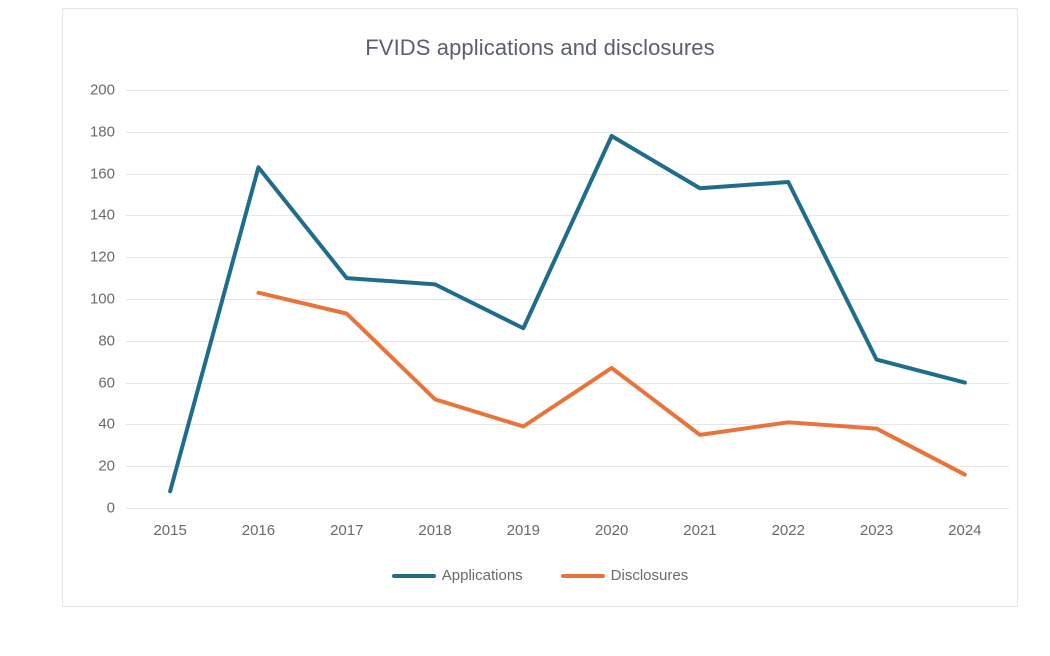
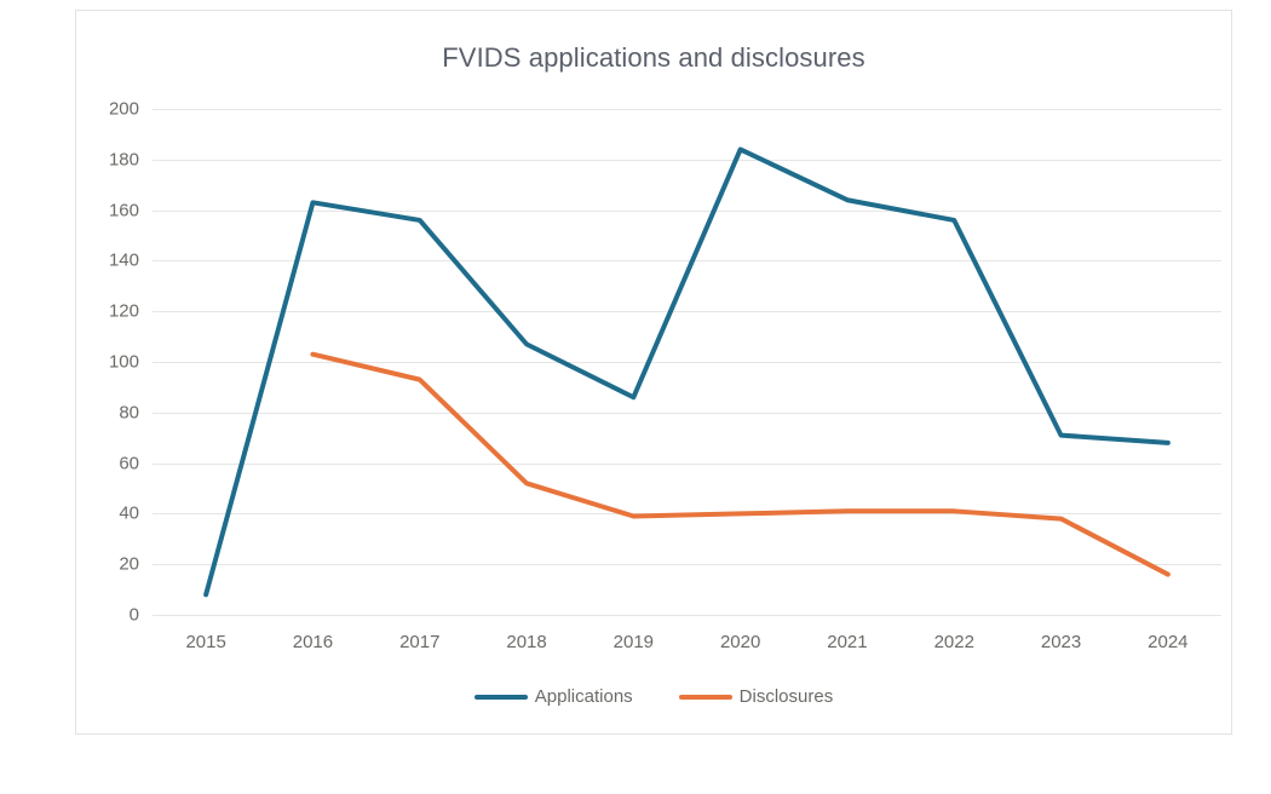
Applications/2017: 110 -> 156
Applications/2020: 178 -> 184
Disclosures/2020: 67 -> 40
Applications/2021: 153 -> 164
Disclosures/2021: 35 -> 41
Applications/2024: 60 -> 68
